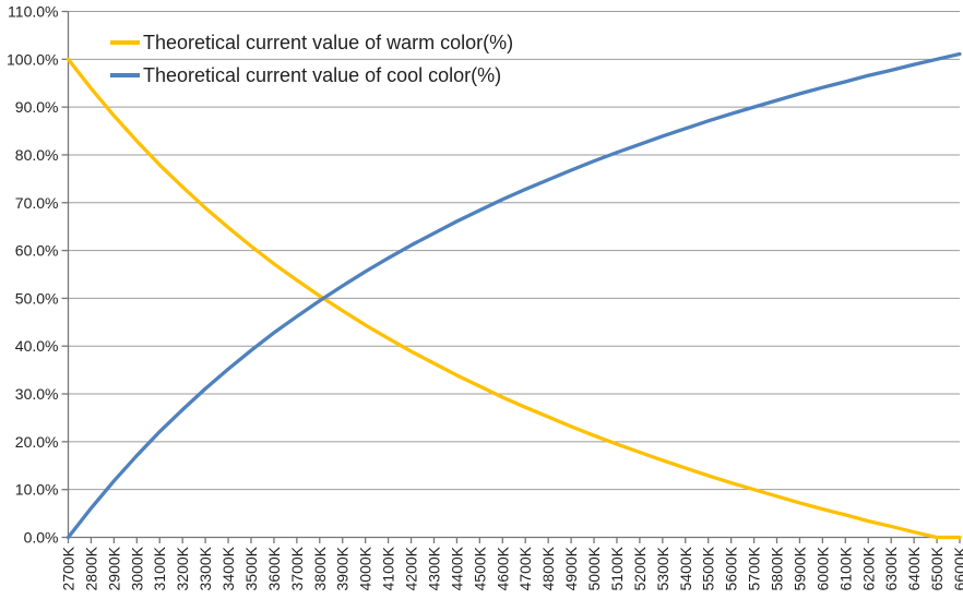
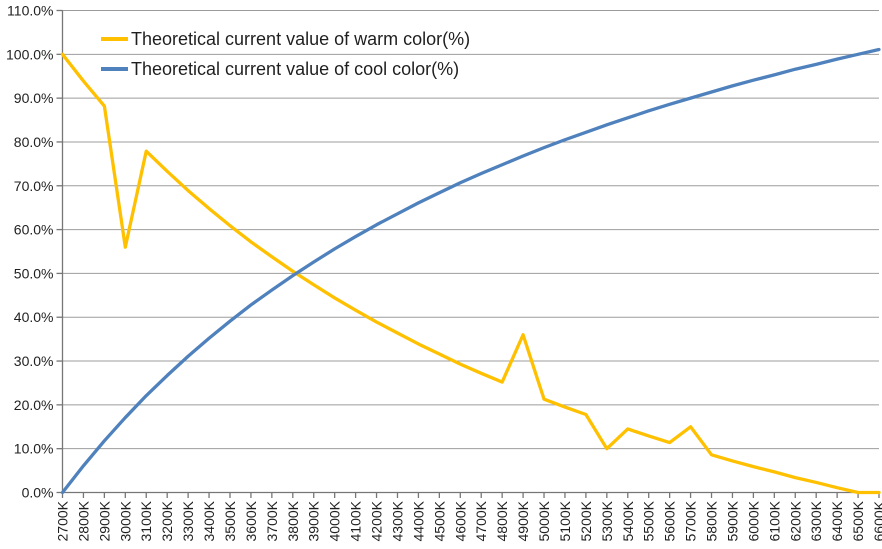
Theoretical current value of warm color(%)/3000K: 83% -> 56%
Theoretical current value of warm color(%)/4900K: 23% -> 36%
Theoretical current value of warm color(%)/5300K: 16% -> 10%
Theoretical current value of warm color(%)/5700K: 10% -> 15%
